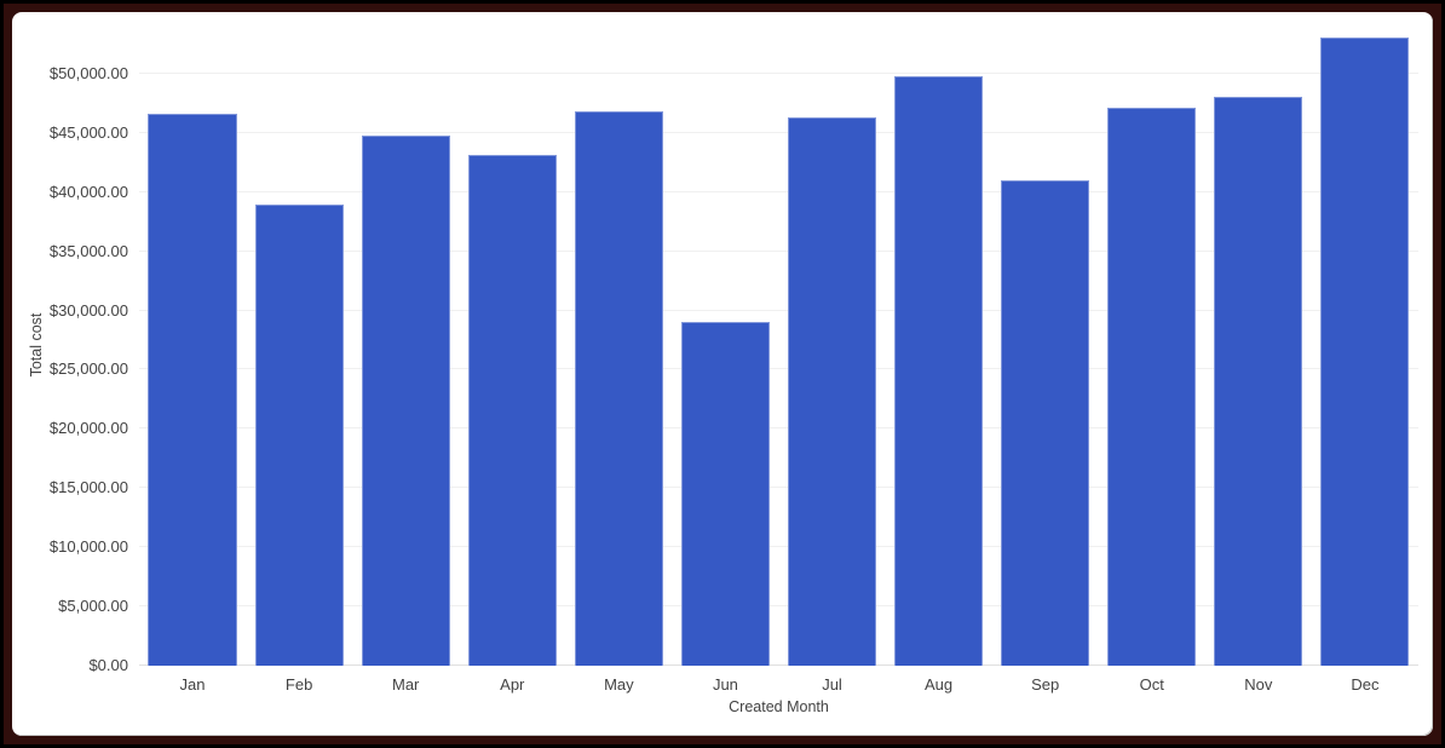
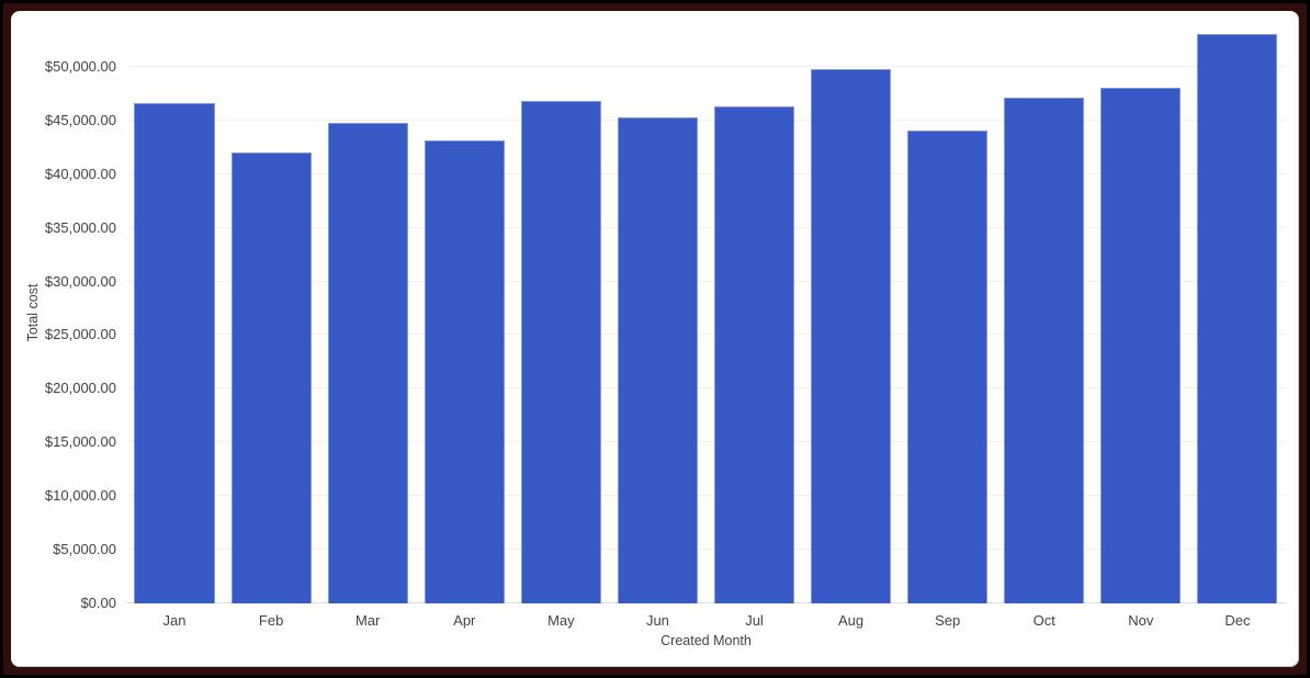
Feb: $39000 -> $42000
Jun: $29000 -> $45000
Sep: $41000 -> $44000
